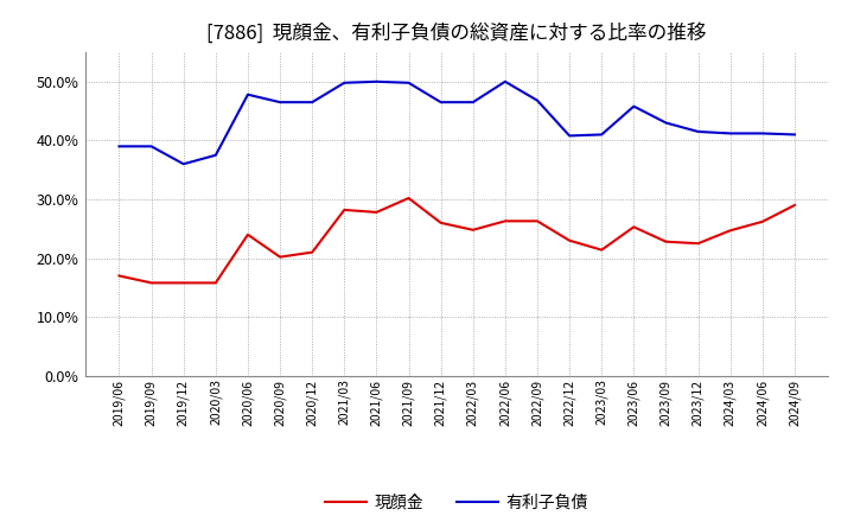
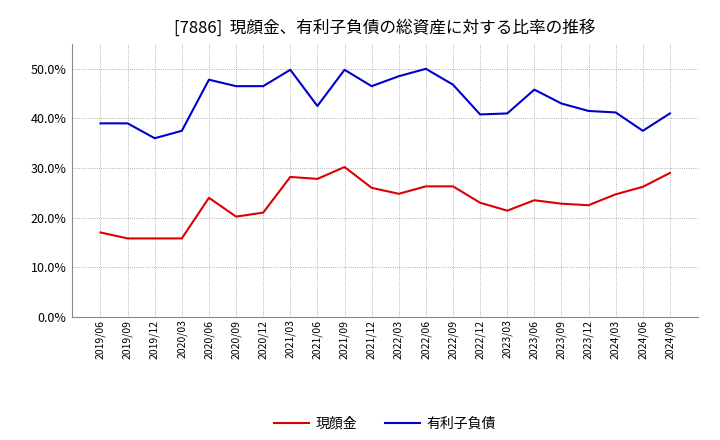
有利子負債/2021/06: 50.0% -> 42.5%
有利子負債/2022/03: 46.5% -> 48.5%
現顔金/2023/06: 25.3% -> 23.5%
有利子負債/2024/06: 41.2% -> 37.5%
